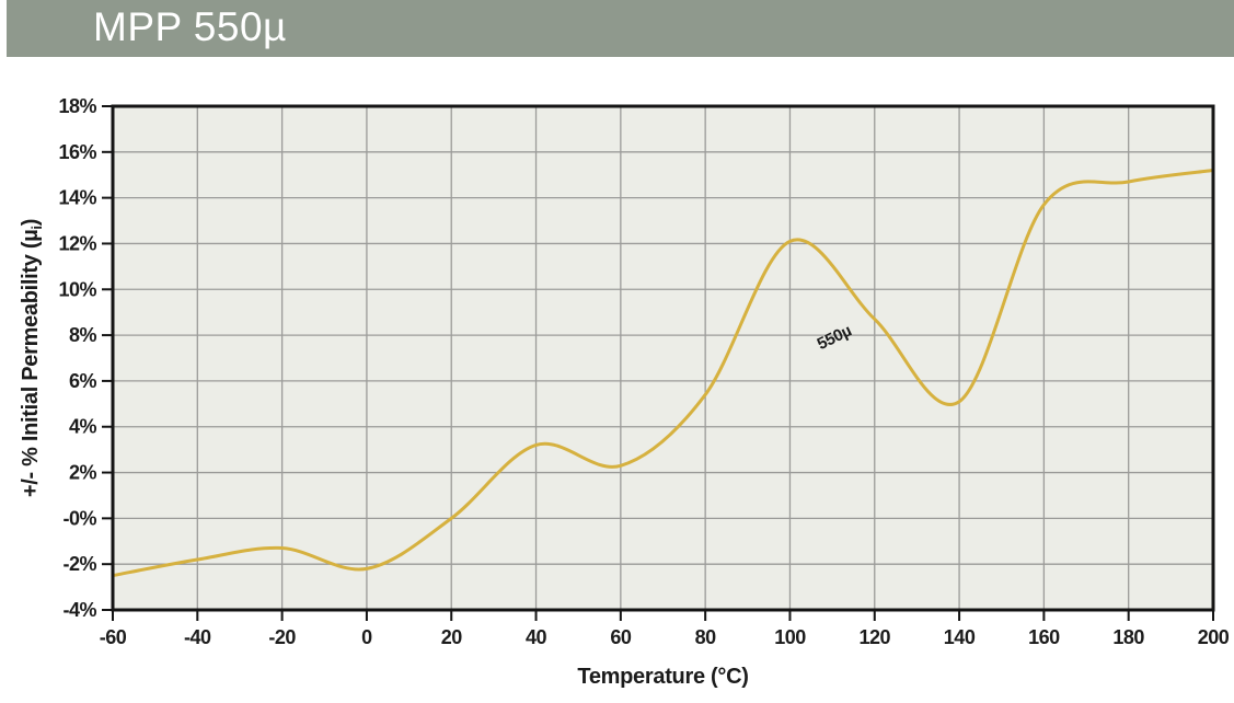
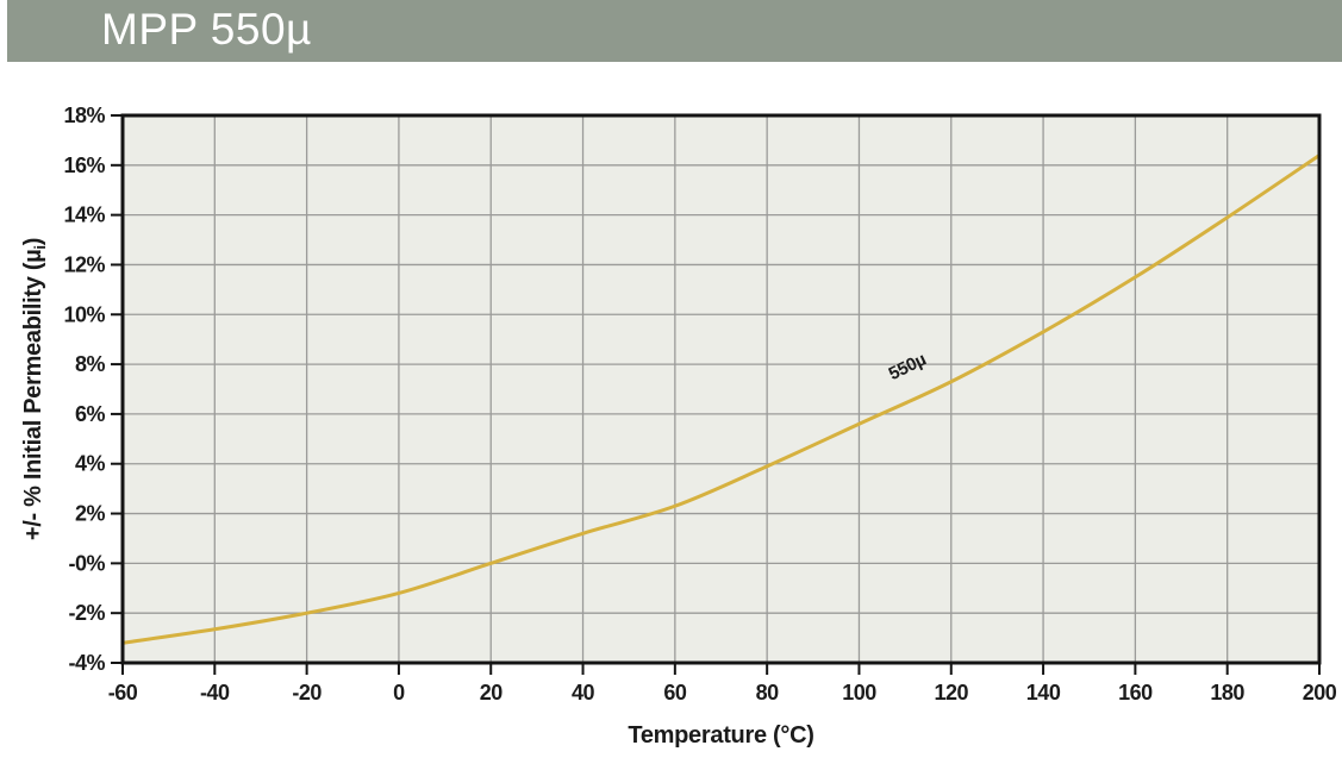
-60: -2.5% -> -3.2%
-40: -1.8% -> -2.6%
-20: -1.3% -> -2.0%
0: -2.2% -> -1.2%
40: 3.2% -> 1.2%
80: 5.4% -> 3.9%
100: 12.1% -> 5.6%
120: 8.7% -> 7.3%
140: 5.1% -> 9.3%
160: 13.7% -> 11.5%
180: 14.7% -> 13.9%
200: 15.2% -> 16.4%
